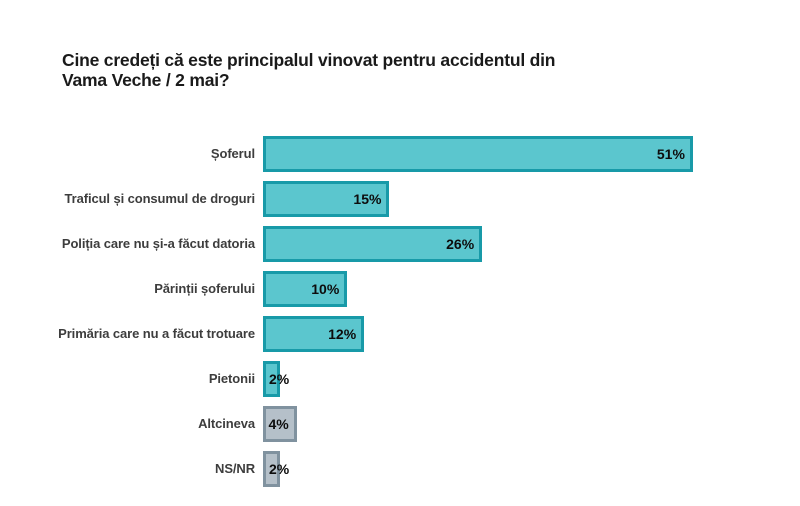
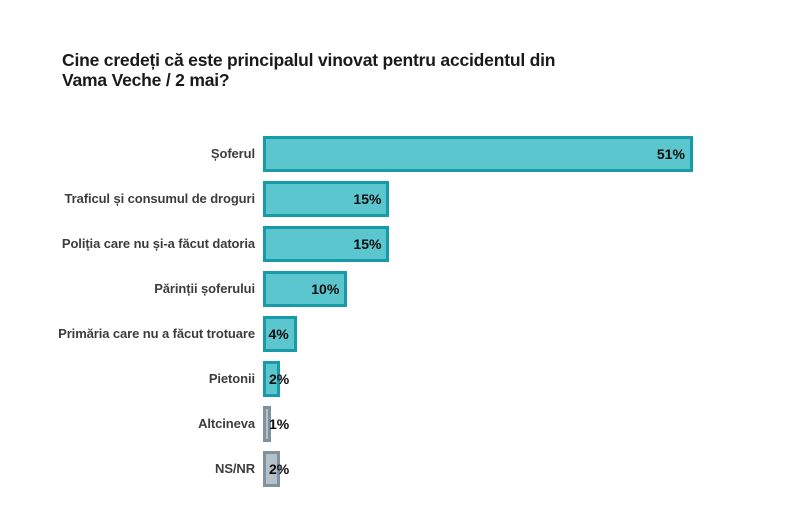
Poliția care nu și-a făcut datoria: 26% -> 15%
Primăria care nu a făcut trotuare: 12% -> 4%
Altcineva: 4% -> 1%
